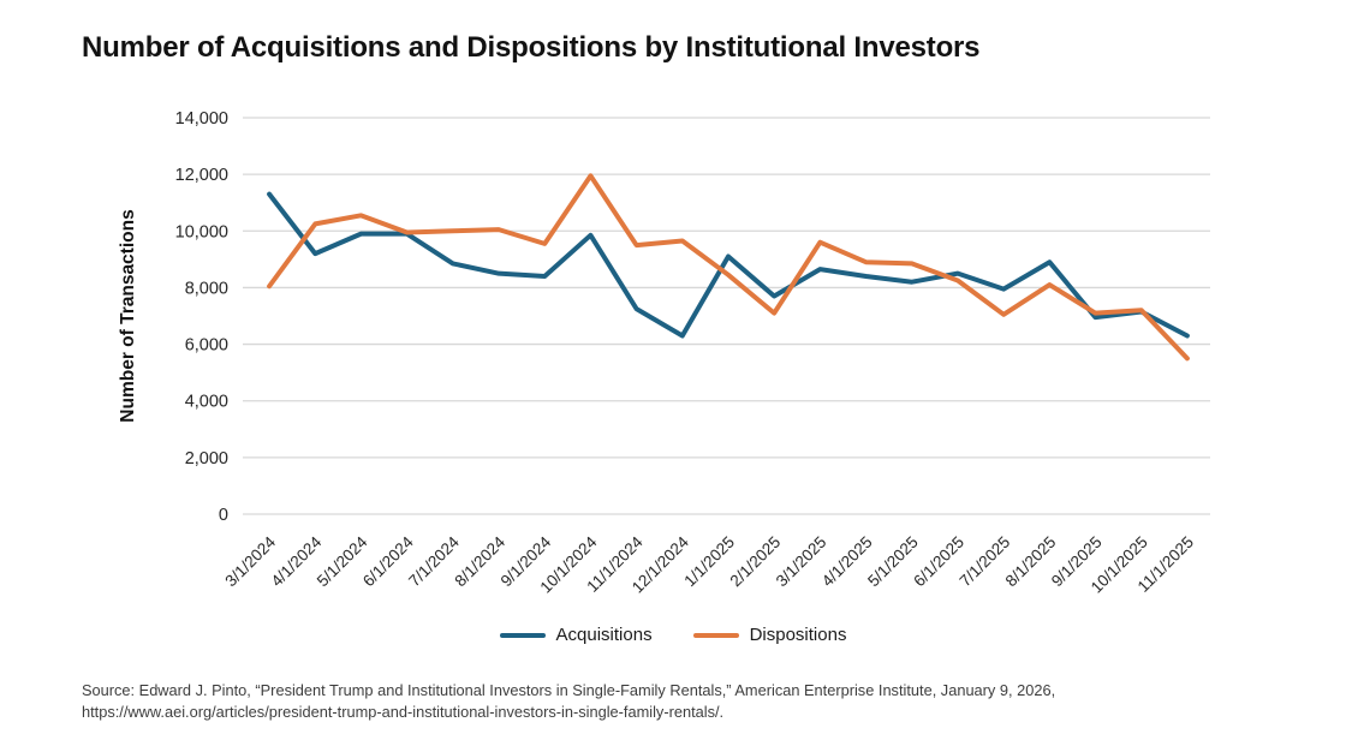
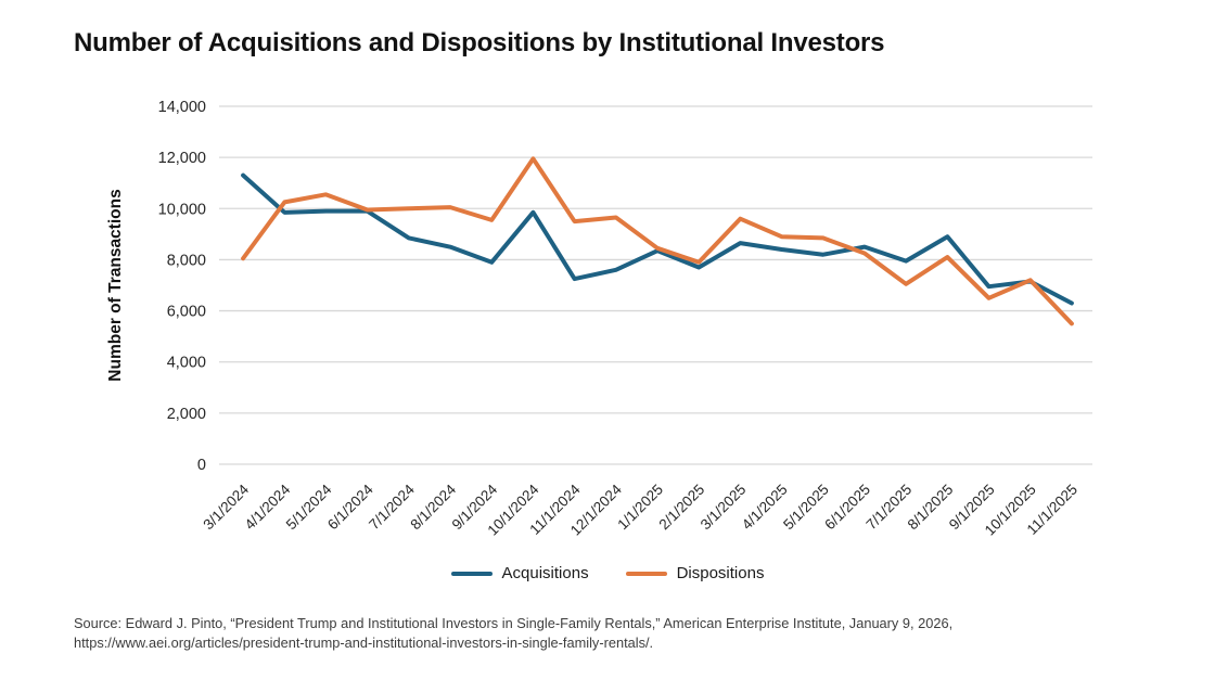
Acquisitions/4/1/2024: 9200 -> 9800
Acquisitions/9/1/2024: 8400 -> 7900
Acquisitions/12/1/2024: 6300 -> 7600
Acquisitions/1/1/2025: 9100 -> 8400
Dispositions/2/1/2025: 7100 -> 7900
Dispositions/9/1/2025: 7100 -> 6500
